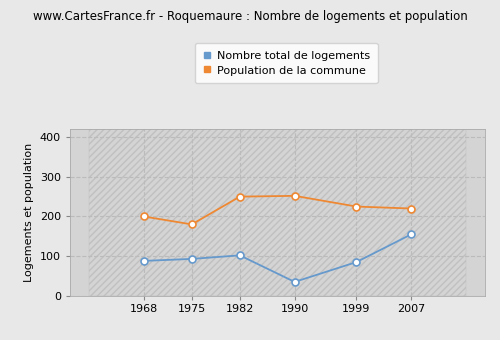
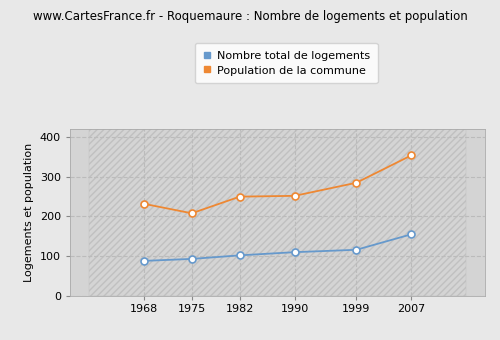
Population de la commune/1968: 200 -> 232
Population de la commune/1975: 180 -> 208
Nombre total de logements/1990: 35 -> 110
Nombre total de logements/1999: 85 -> 116
Population de la commune/1999: 225 -> 285
Population de la commune/2007: 220 -> 354
